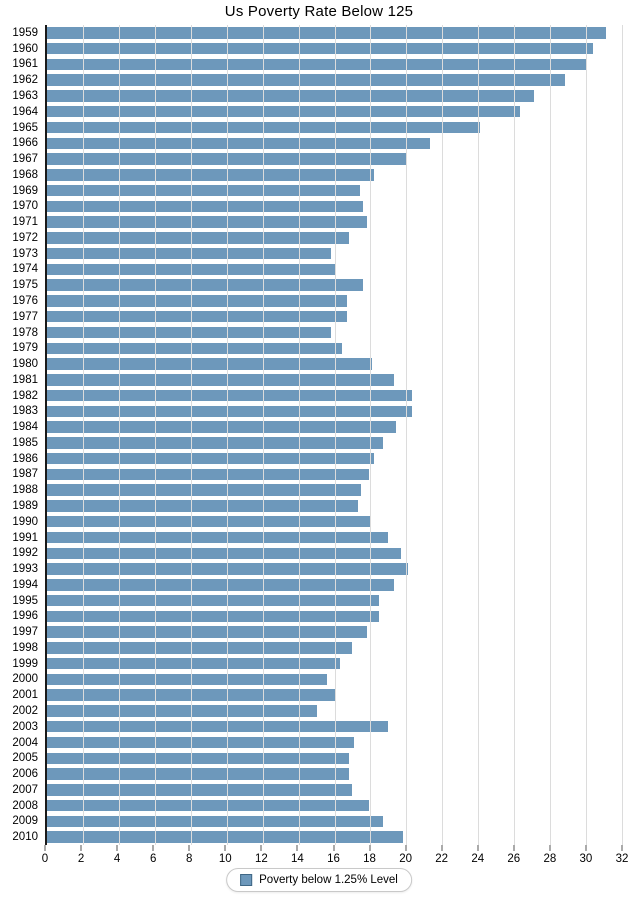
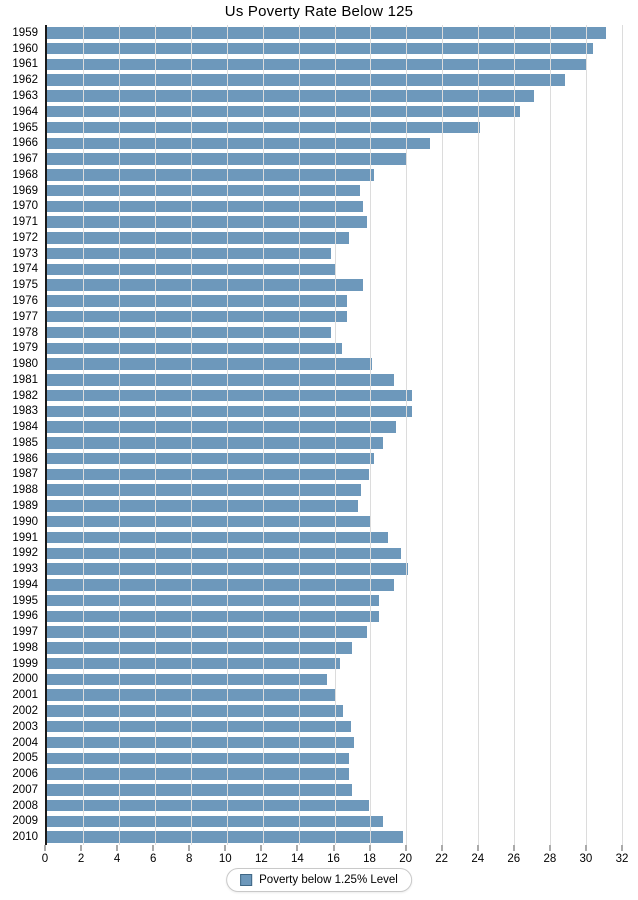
2002: 15.0 -> 16.5
2003: 19.0 -> 16.9
